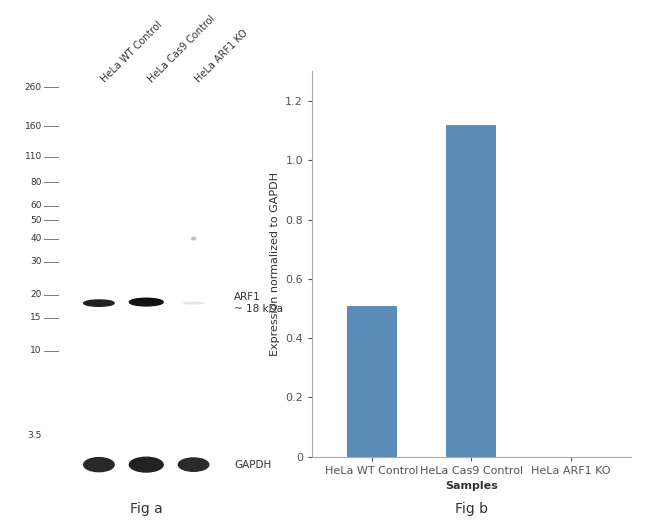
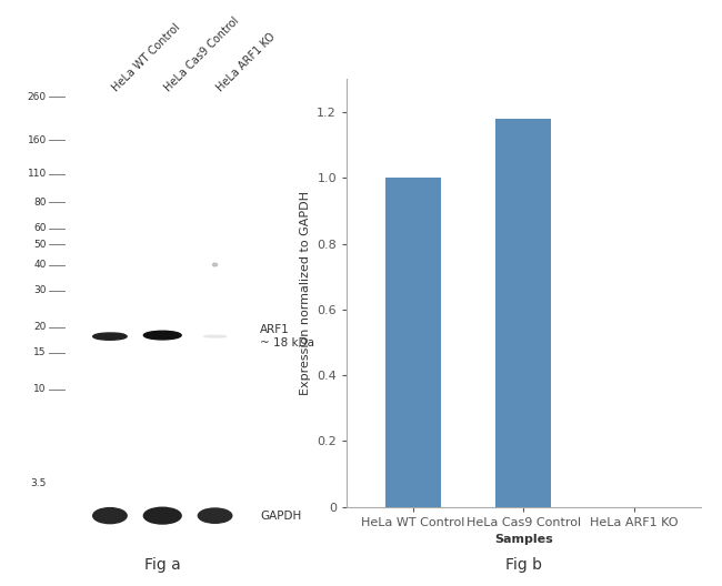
HeLa WT Control: 0.51 -> 1.00
HeLa Cas9 Control: 1.12 -> 1.18
